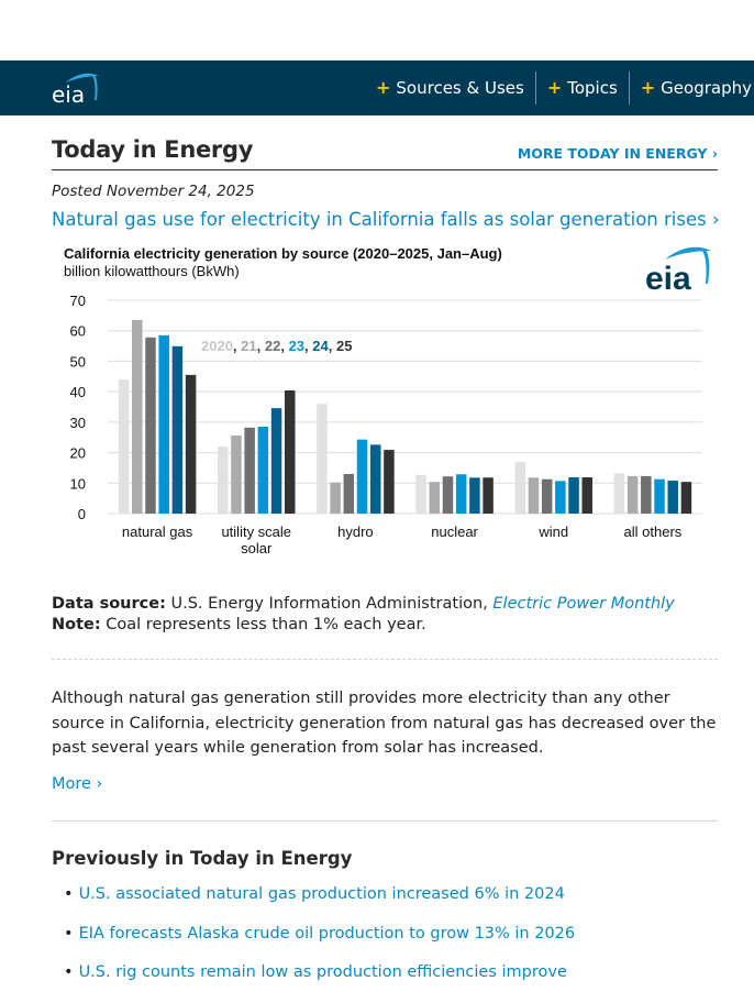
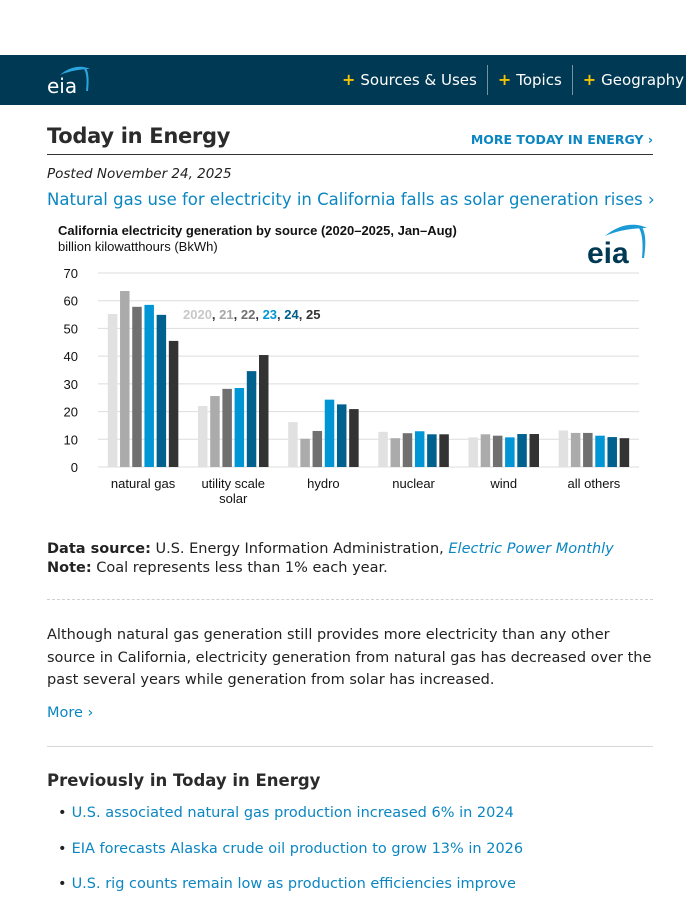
2020/natural gas: 44 -> 55
2020/hydro: 36 -> 16
2020/wind: 17 -> 11
